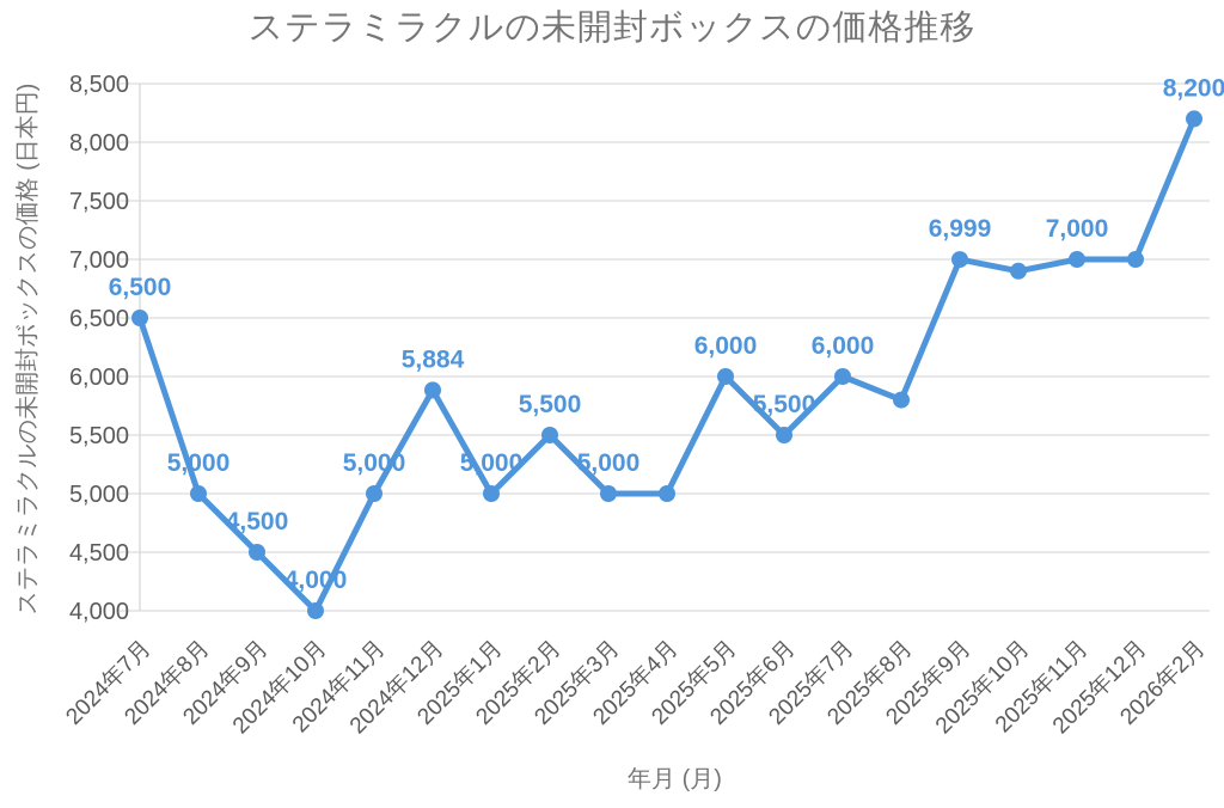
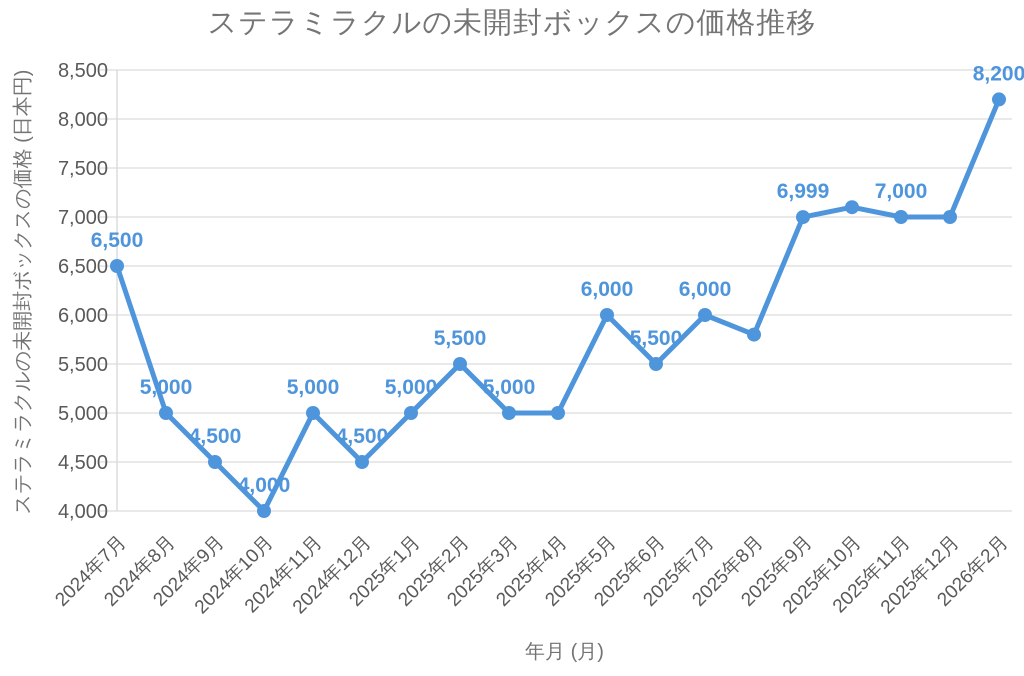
2024年12月: 5,884 -> 4,500
2025年10月: 6900 -> 7100
